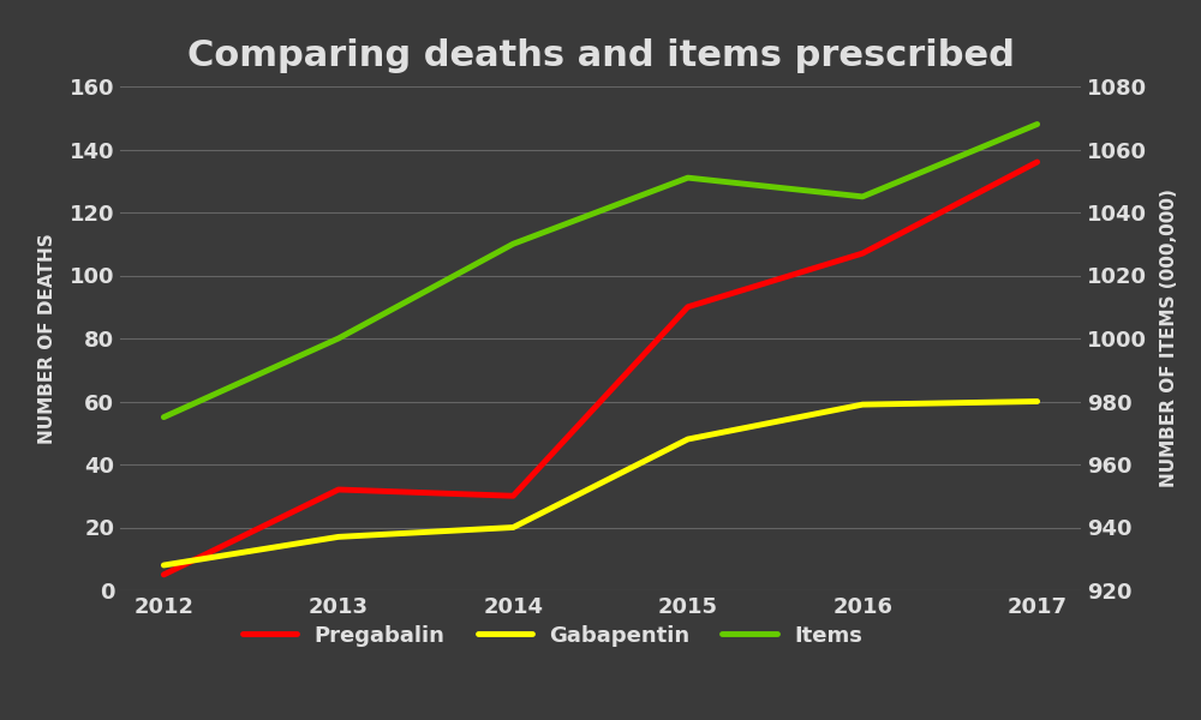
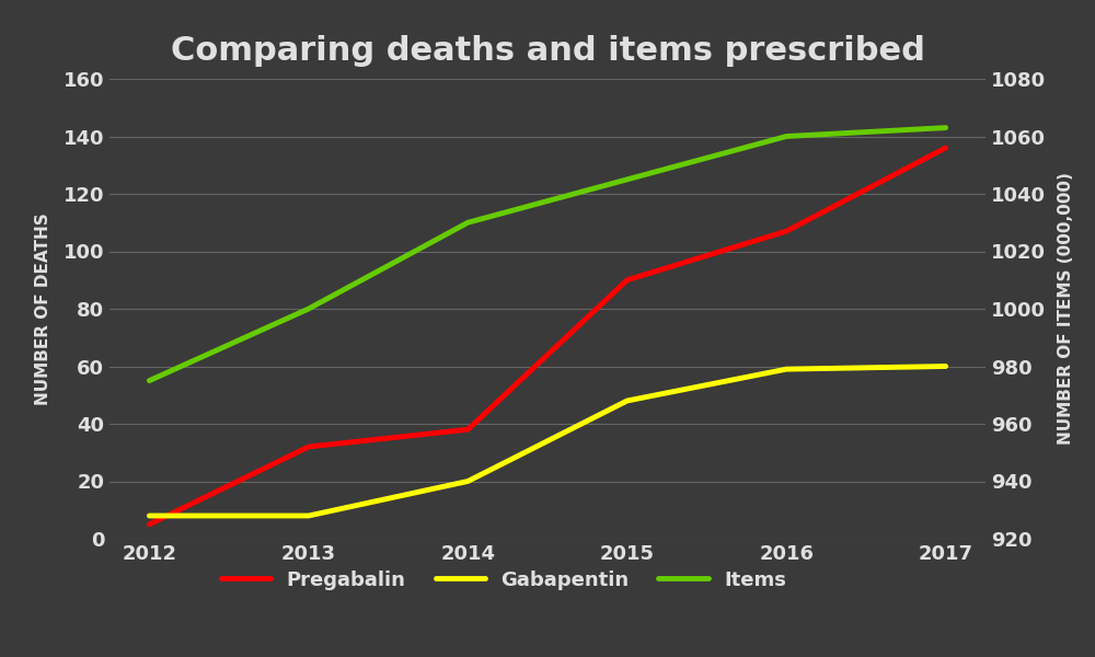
Gabapentin/2013: 17 -> 8
Pregabalin/2014: 30 -> 38
Items/2015: 1051 -> 1045
Items/2016: 1045 -> 1060
Items/2017: 1068 -> 1063
